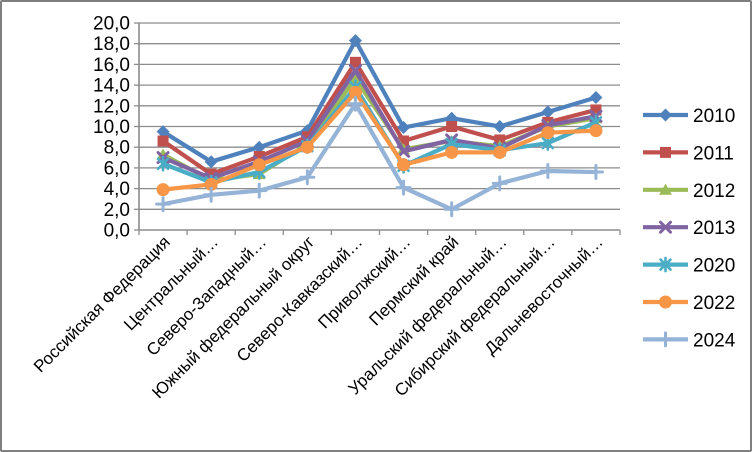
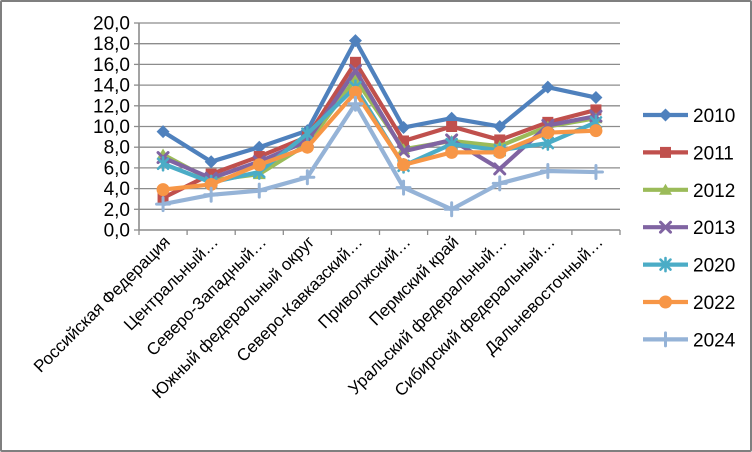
2011/Российская Федерация: 8,6 -> 3,1
2020/Южный федеральный округ: 8,1 -> 9,3
2013/Уральский федеральный…: 7,9 -> 5,9
2010/Сибирский федеральный…: 11,4 -> 13,8
